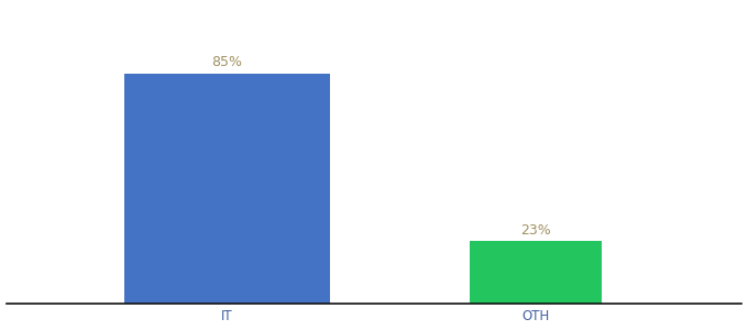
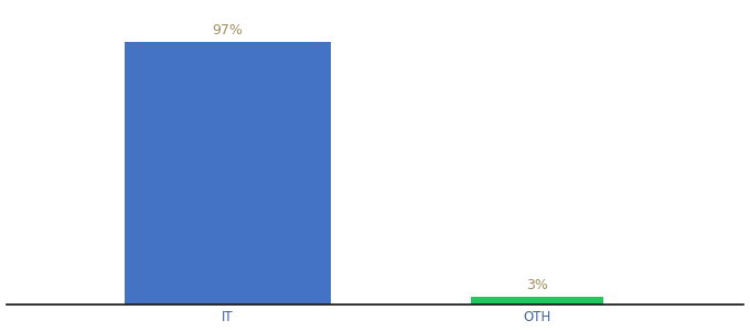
IT: 85% -> 97%
OTH: 23% -> 3%
